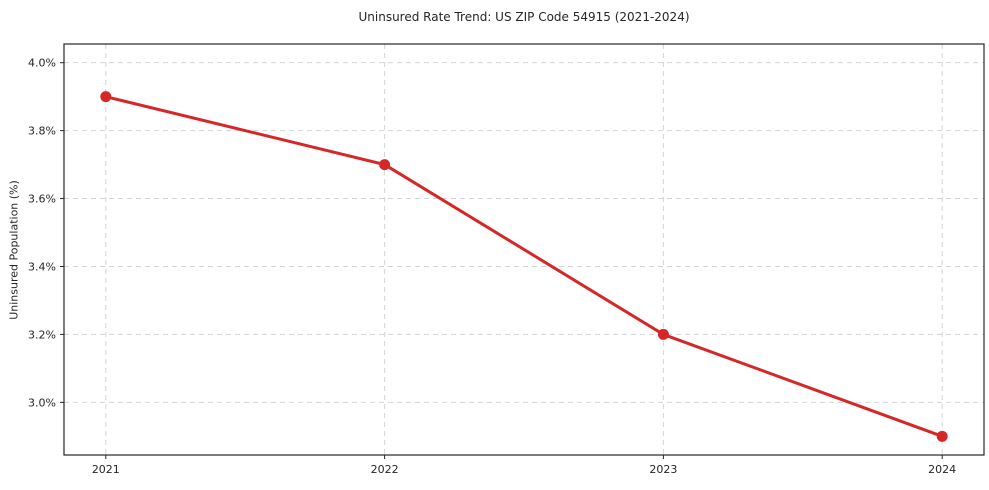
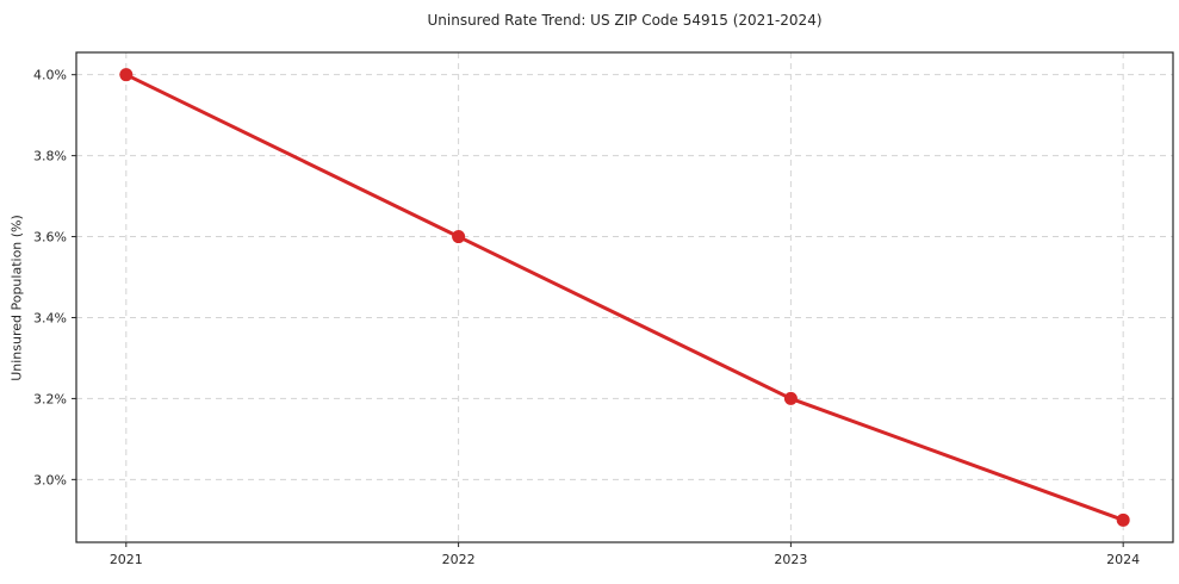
2021: 3.9% -> 4.0%
2022: 3.7% -> 3.6%
